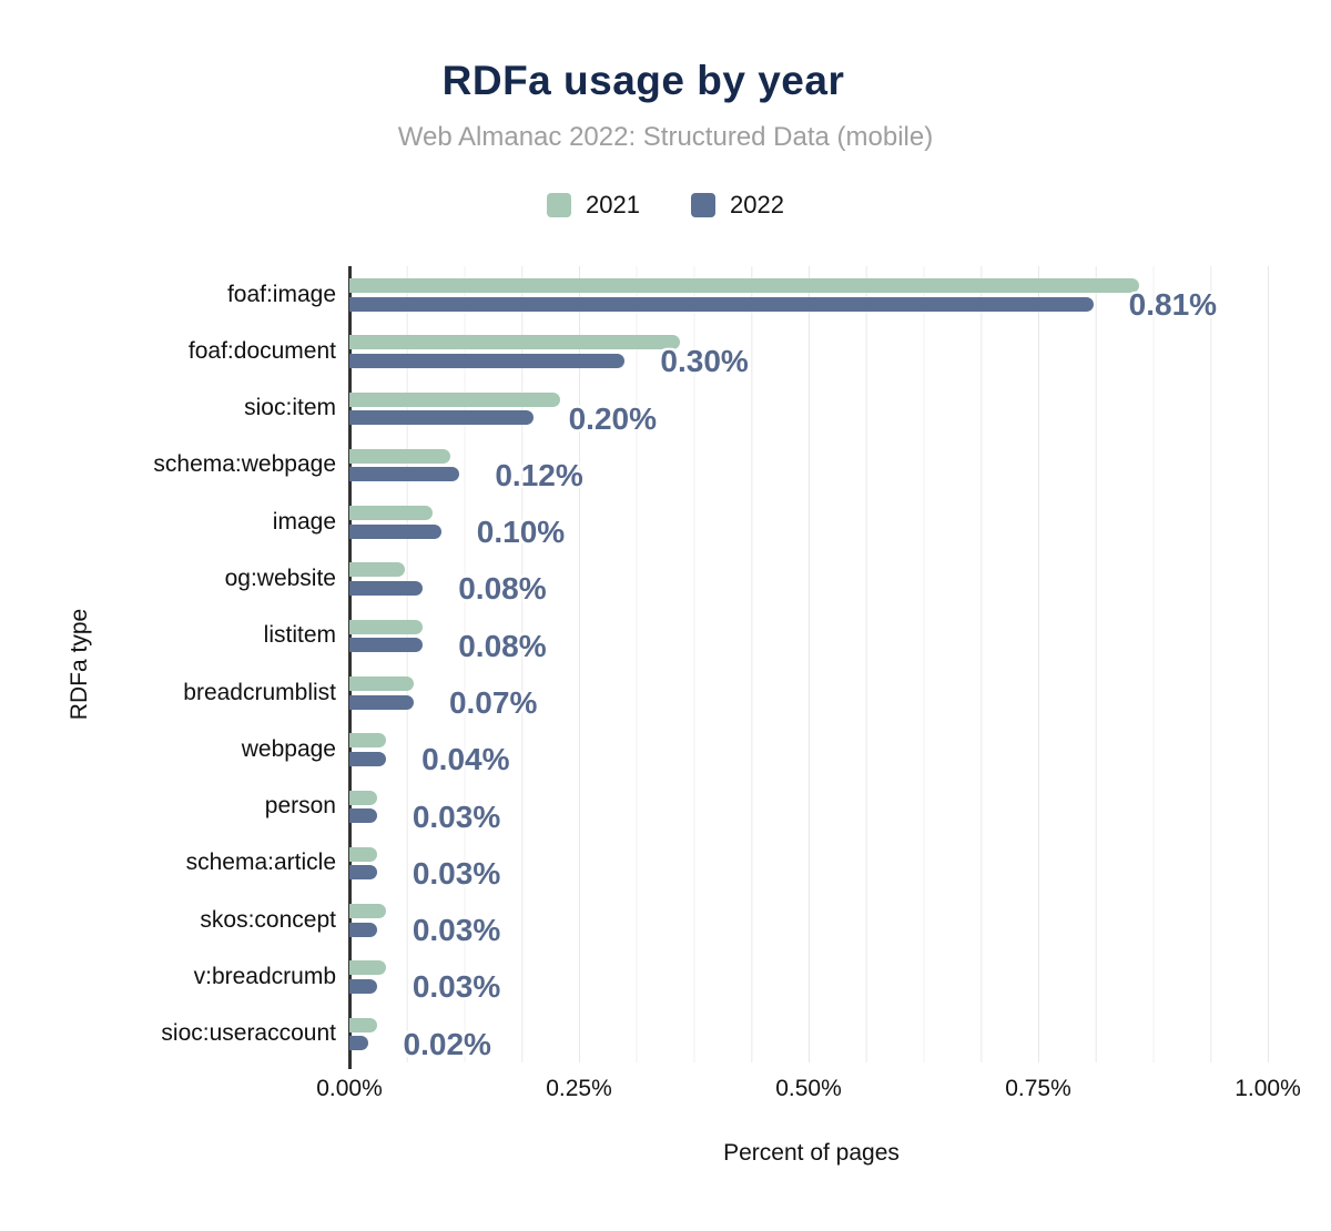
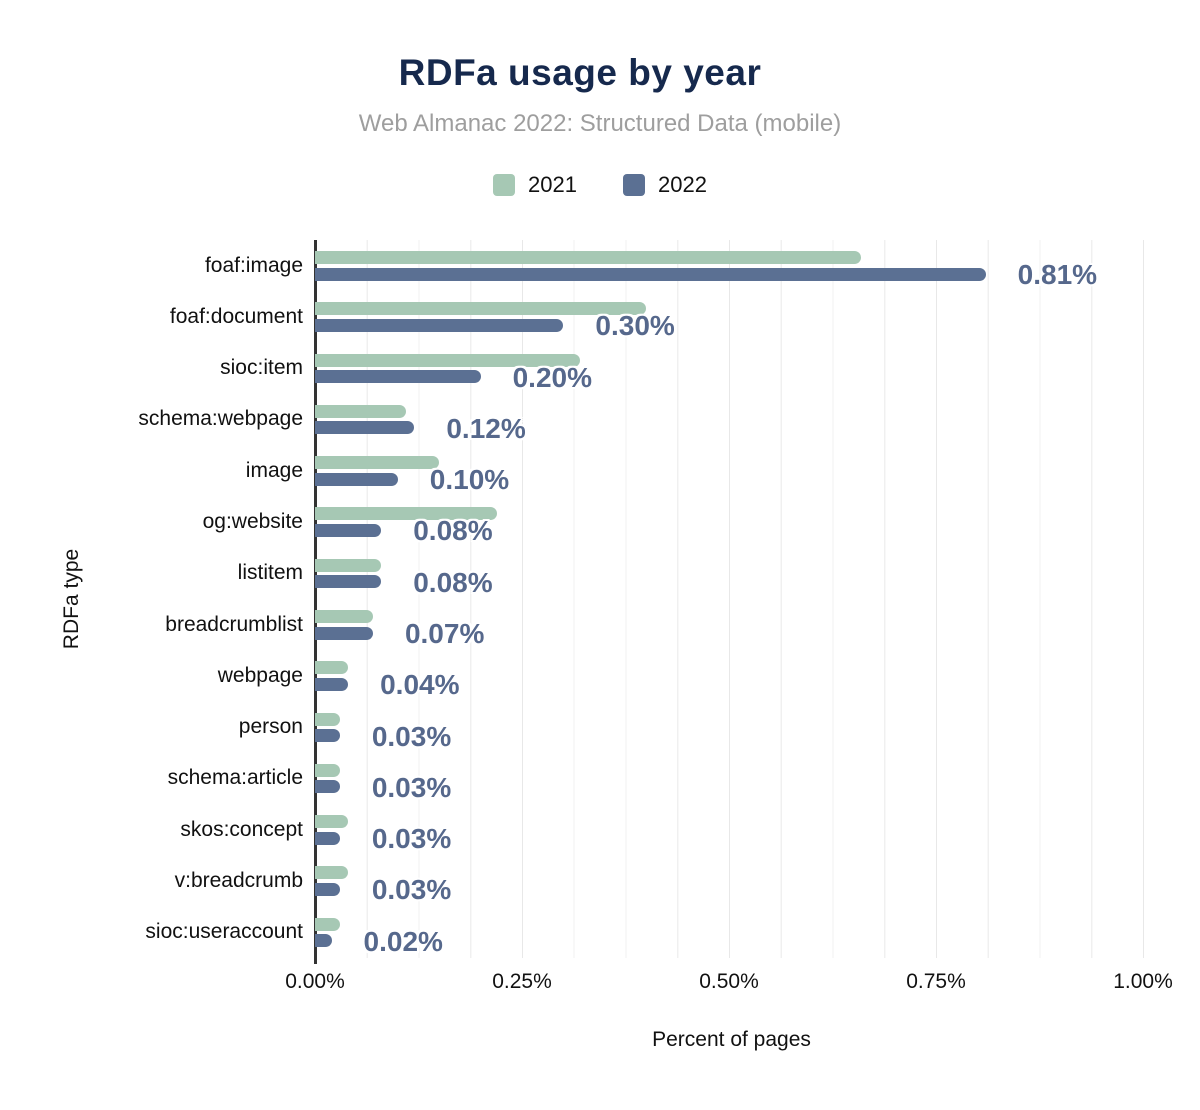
2021/foaf:image: 0.86% -> 0.66%
2021/foaf:document: 0.36% -> 0.40%
2021/sioc:item: 0.23% -> 0.32%
2021/image: 0.09% -> 0.15%
2021/og:website: 0.06% -> 0.22%
